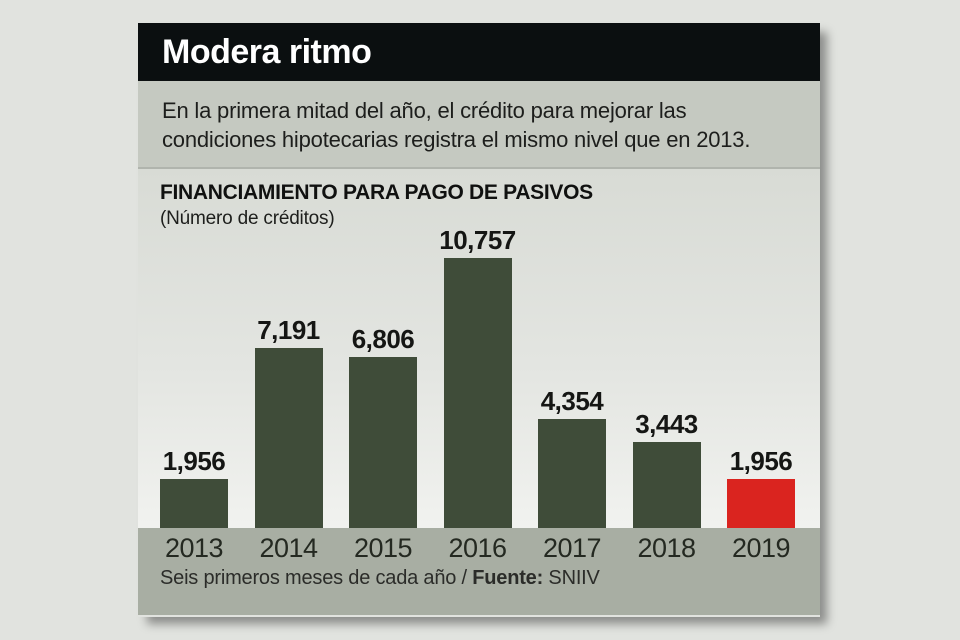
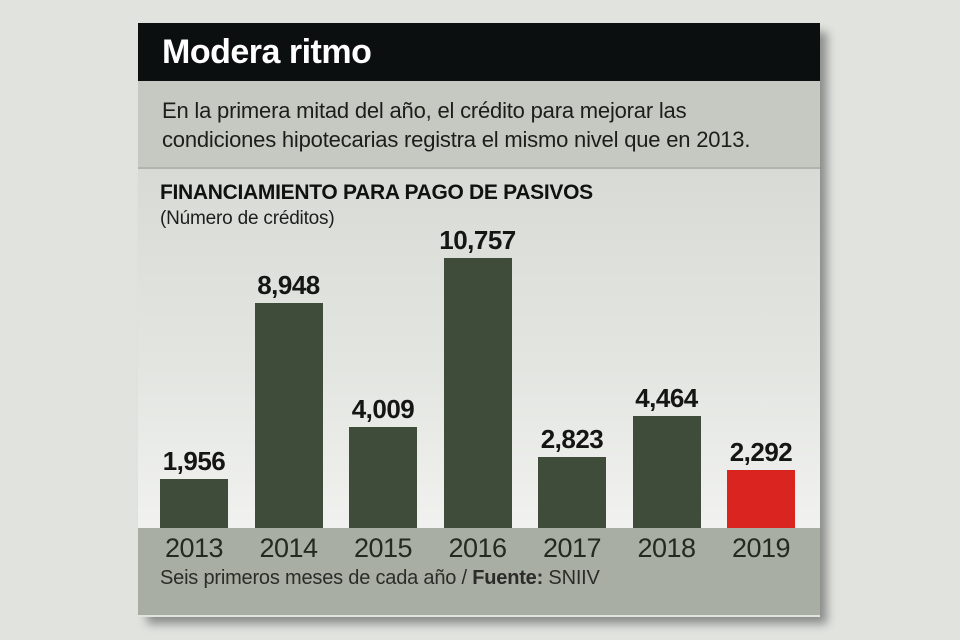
2014: 7,191 -> 8,948
2015: 6,806 -> 4,009
2017: 4,354 -> 2,823
2018: 3,443 -> 4,464
2019: 1,956 -> 2,292
